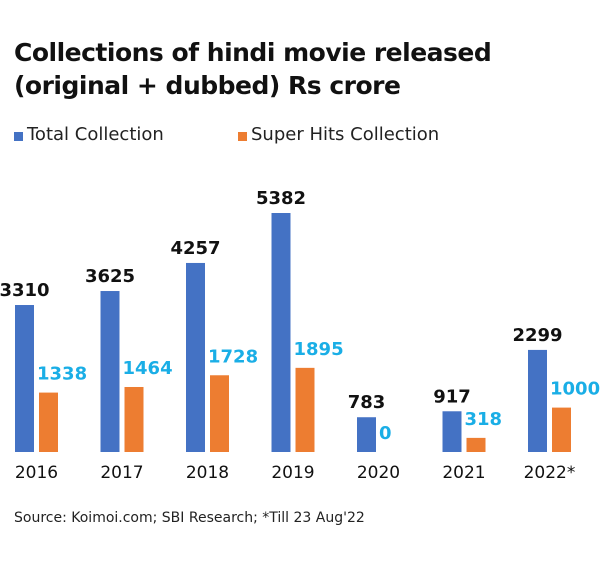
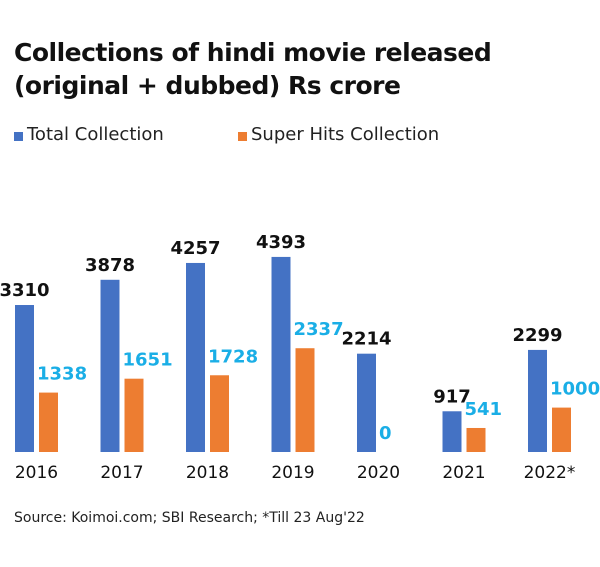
Total Collection/2017: 3625 -> 3878
Super Hits Collection/2017: 1464 -> 1651
Total Collection/2019: 5382 -> 4393
Super Hits Collection/2019: 1895 -> 2337
Total Collection/2020: 783 -> 2214
Super Hits Collection/2021: 318 -> 541
